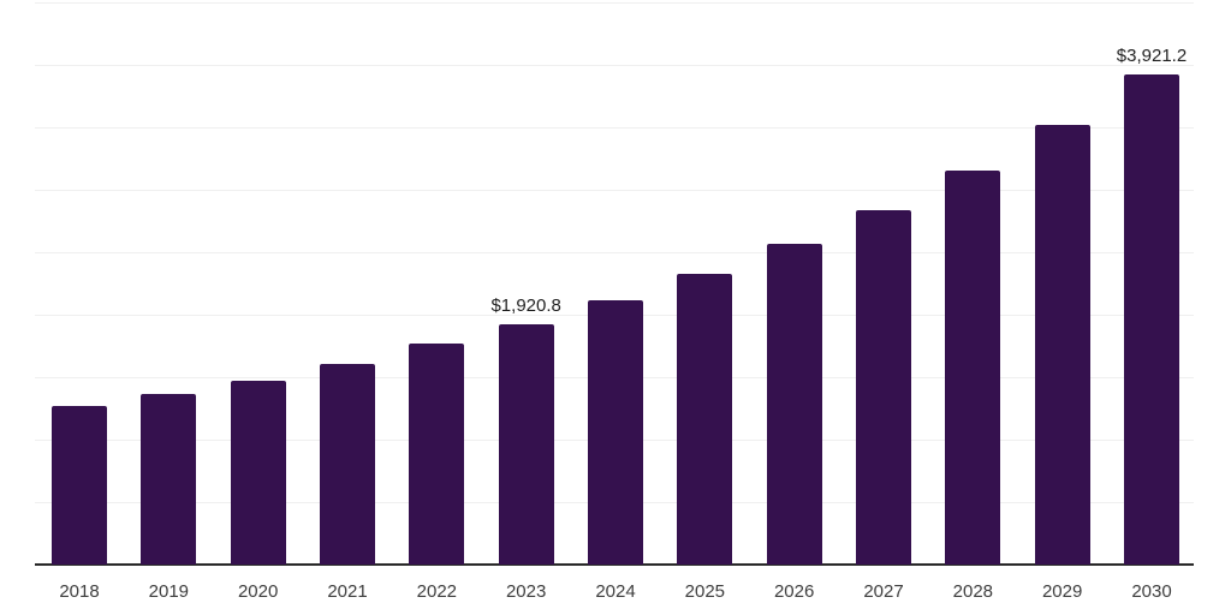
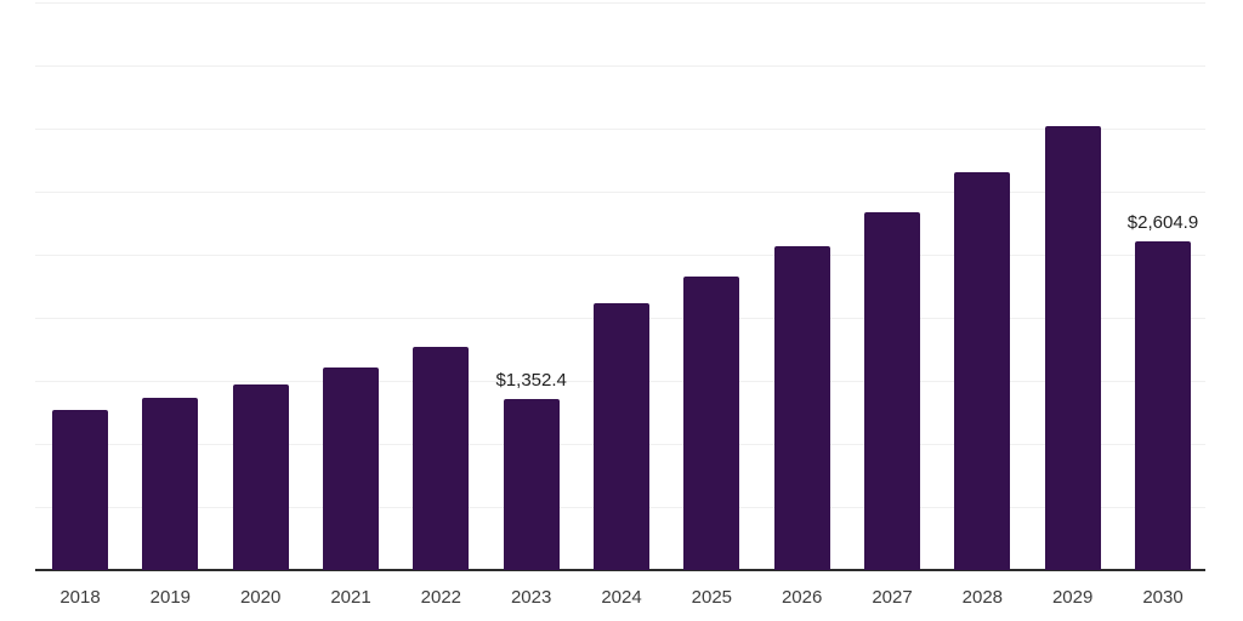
2023: $1,920.8 -> $1,352.4
2030: $3,921.2 -> $2,604.9
